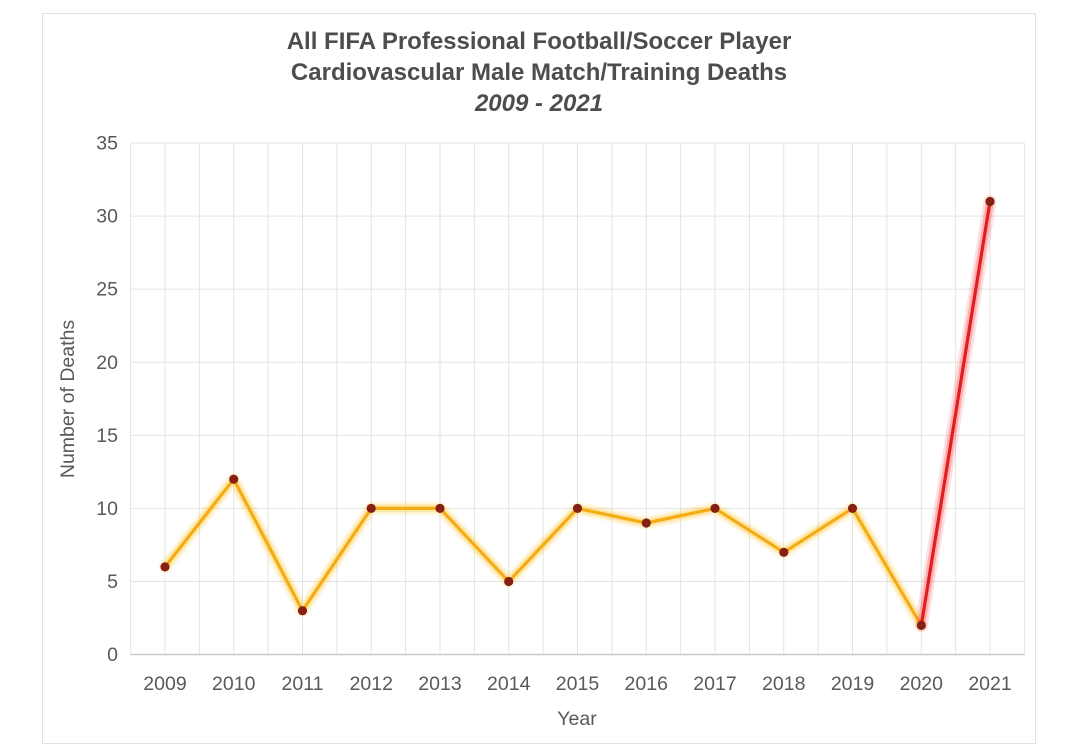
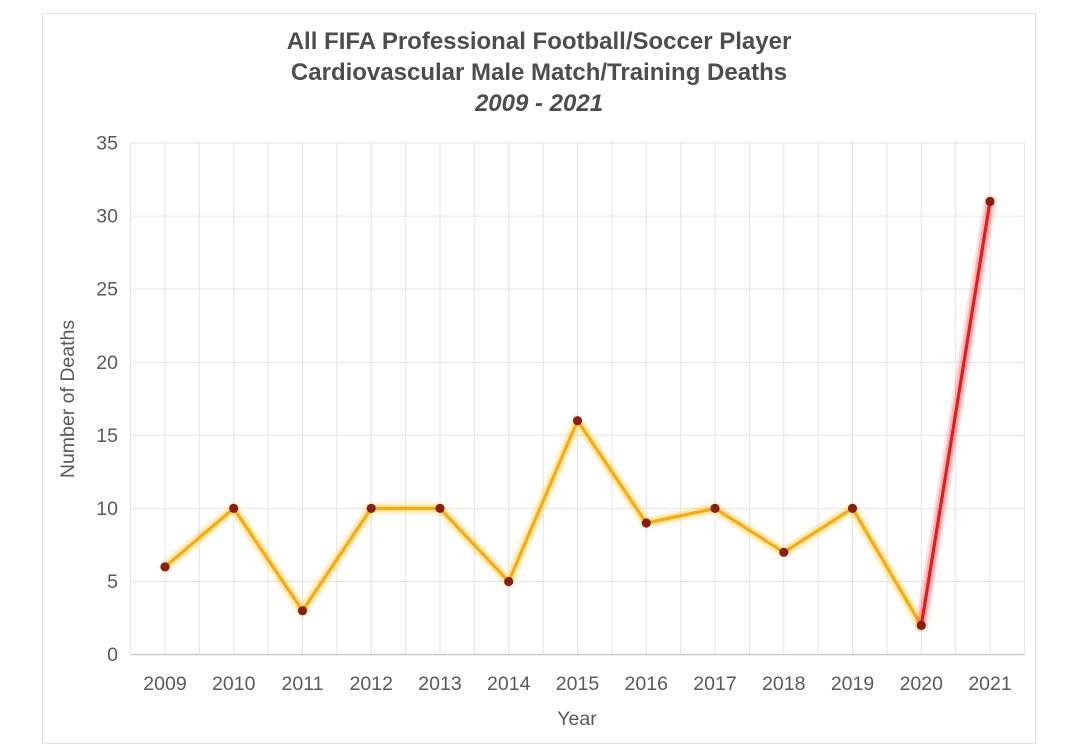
2010: 12 -> 10
2015: 10 -> 16
